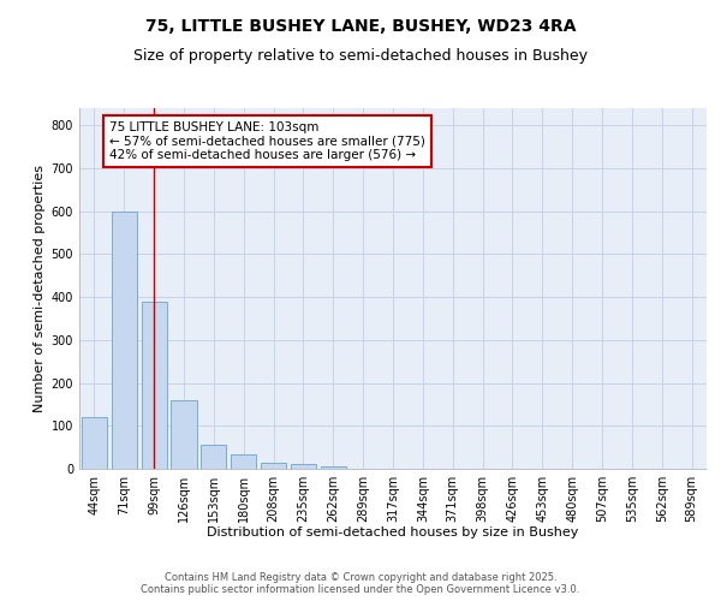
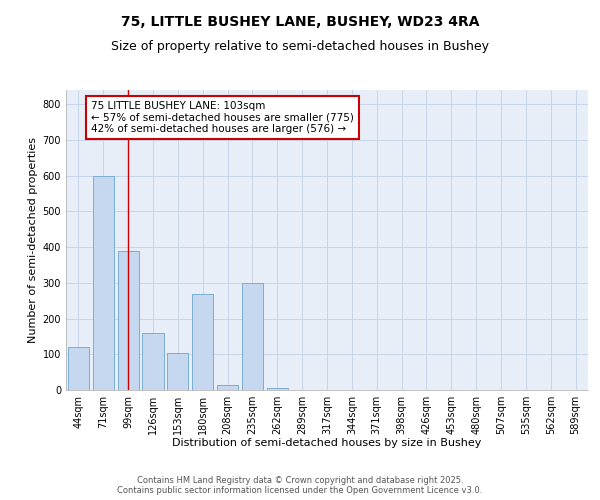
153sqm: 55 -> 105
180sqm: 35 -> 270
235sqm: 10 -> 300
